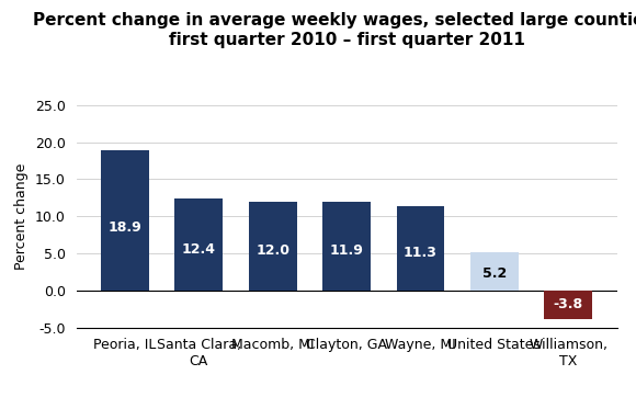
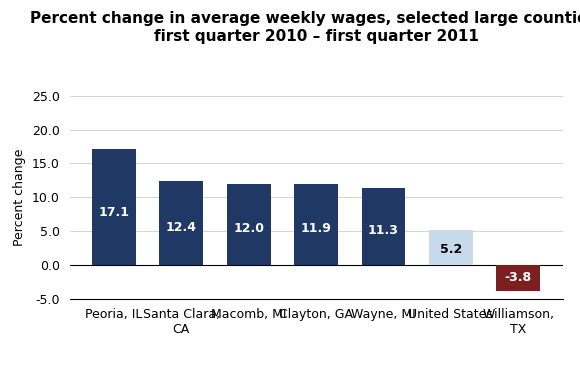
Peoria, IL: 18.9 -> 17.1
